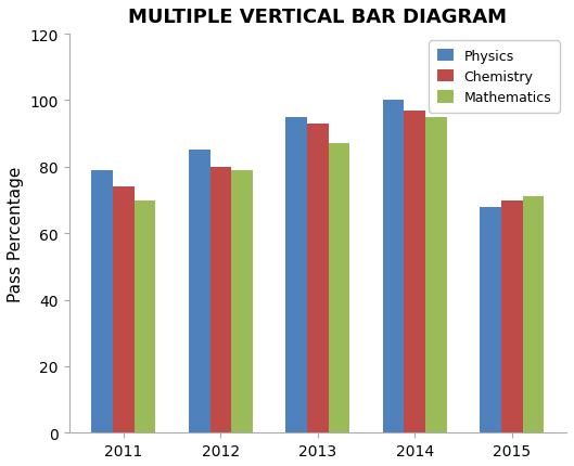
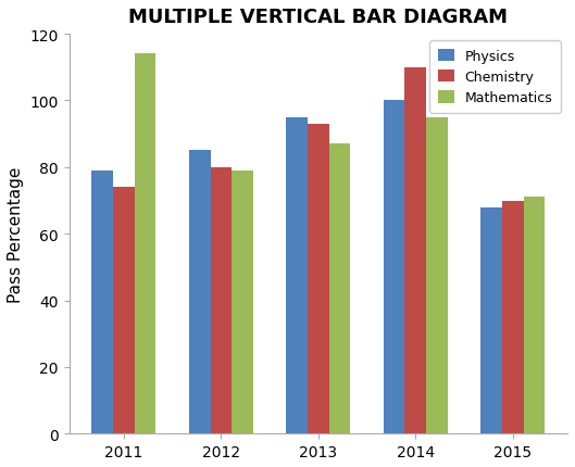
Mathematics/2011: 70 -> 114
Chemistry/2014: 97 -> 110
